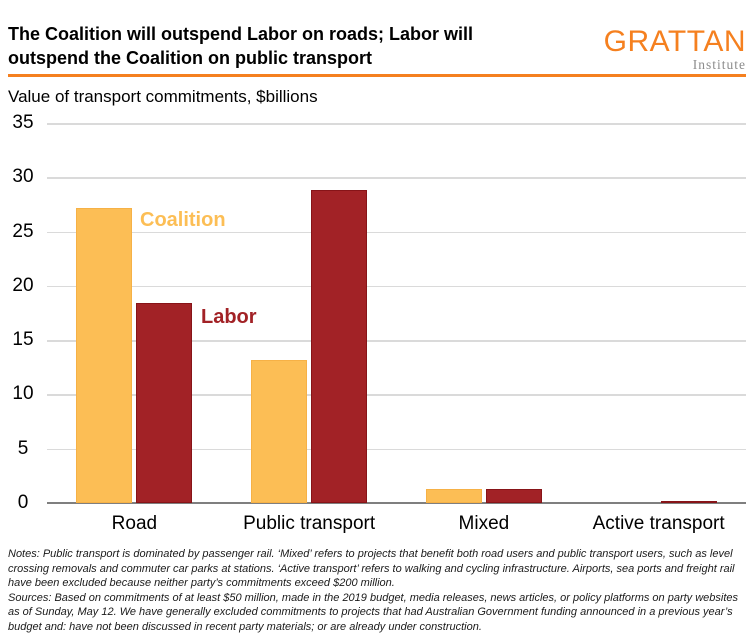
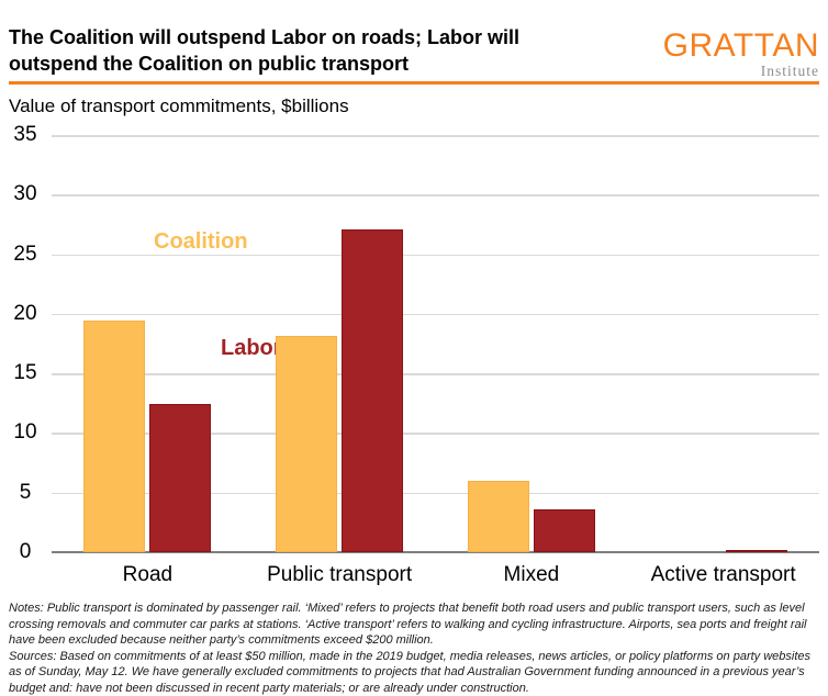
Coalition/Road: 27.2 -> 19.4
Labor/Road: 18.4 -> 12.4
Coalition/Public transport: 13.2 -> 18.1
Labor/Public transport: 28.8 -> 27.1
Coalition/Mixed: 1.3 -> 6.0
Labor/Mixed: 1.3 -> 3.6
